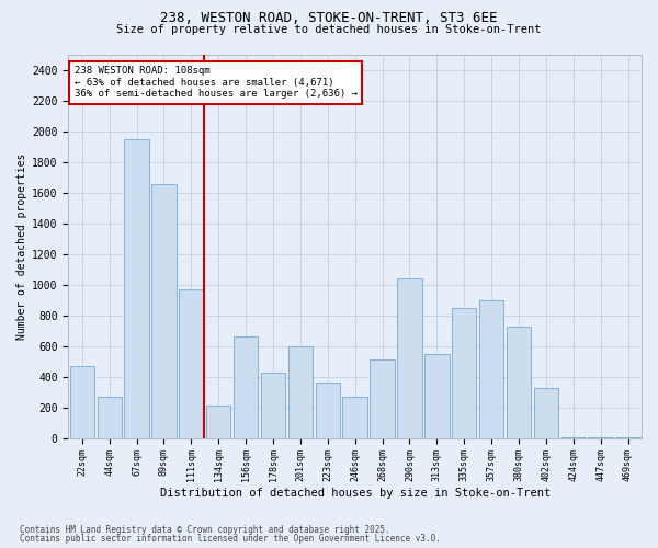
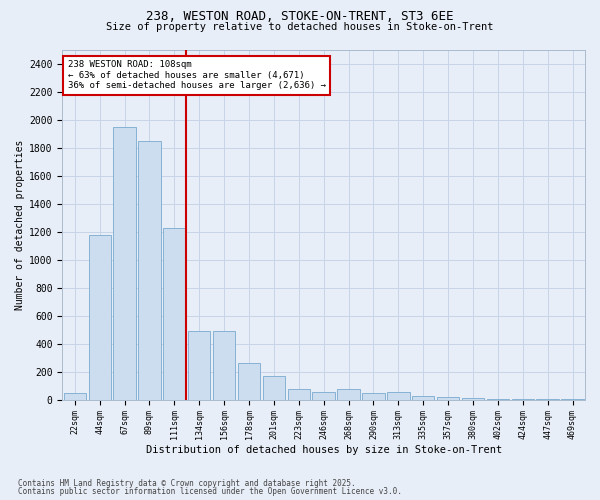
22sqm: 470 -> 50
44sqm: 270 -> 1180
89sqm: 1660 -> 1850
111sqm: 970 -> 1230
134sqm: 210 -> 490
156sqm: 660 -> 490
178sqm: 430 -> 260
201sqm: 600 -> 170
223sqm: 360 -> 80
246sqm: 270 -> 60
268sqm: 510 -> 80
290sqm: 1040 -> 40
313sqm: 550 -> 60
335sqm: 850 -> 20
357sqm: 900 -> 20
380sqm: 730 -> 20
402sqm: 330 -> 10
